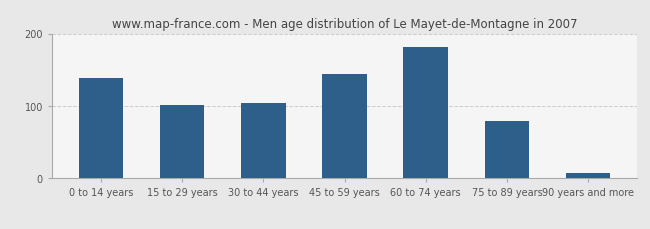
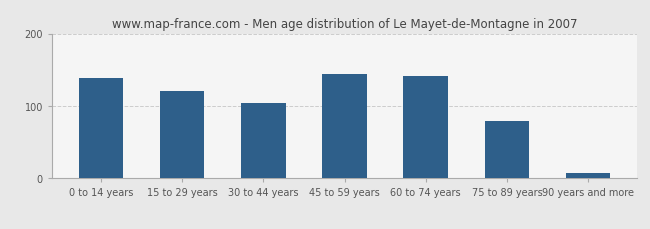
15 to 29 years: 102 -> 120
60 to 74 years: 182 -> 141
